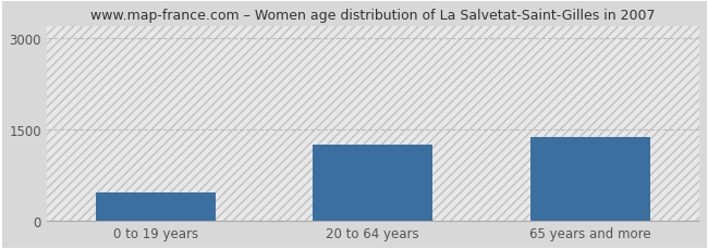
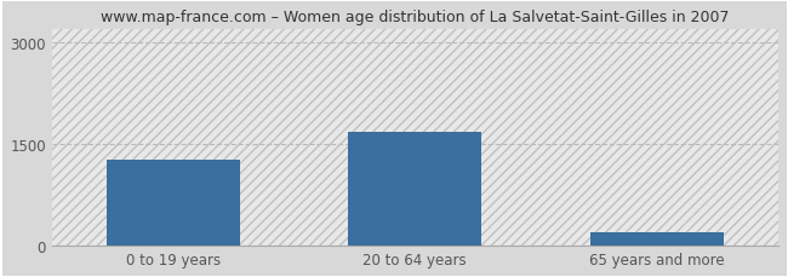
0 to 19 years: 460 -> 1270
20 to 64 years: 1260 -> 1690
65 years and more: 1380 -> 190
